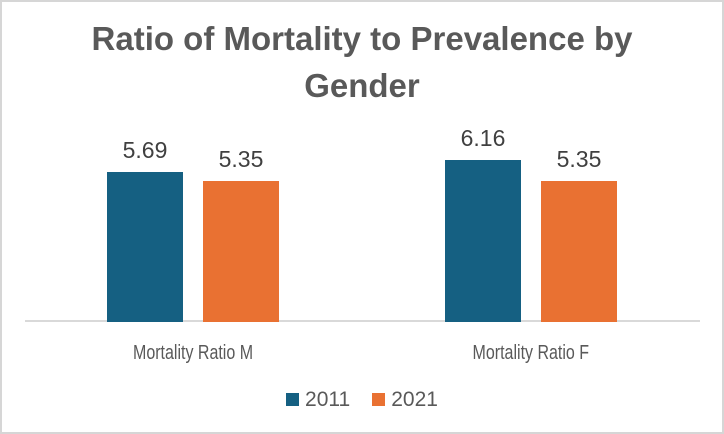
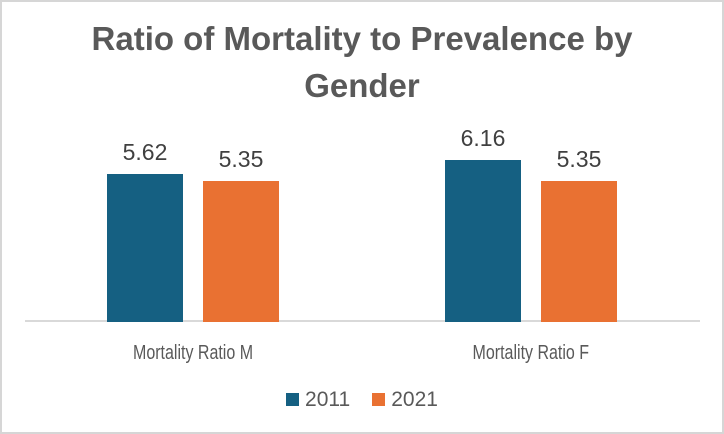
2011/Mortality Ratio M: 5.69 -> 5.62
